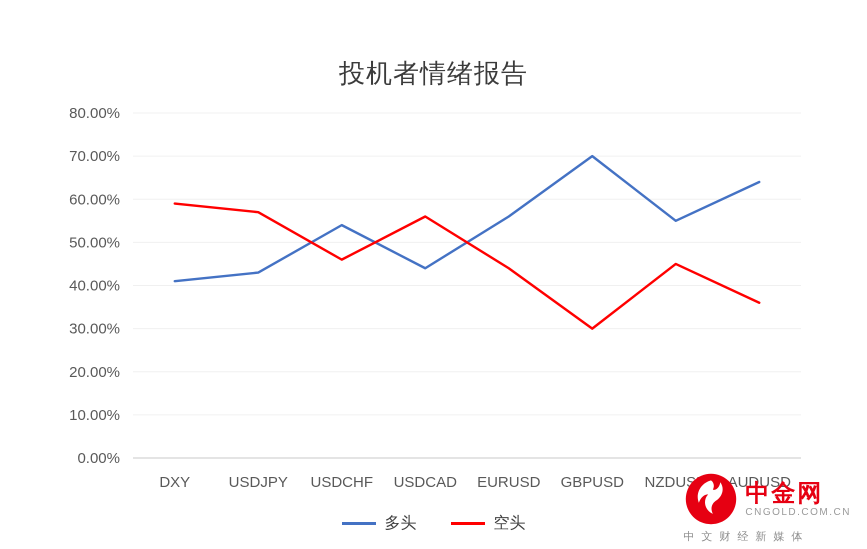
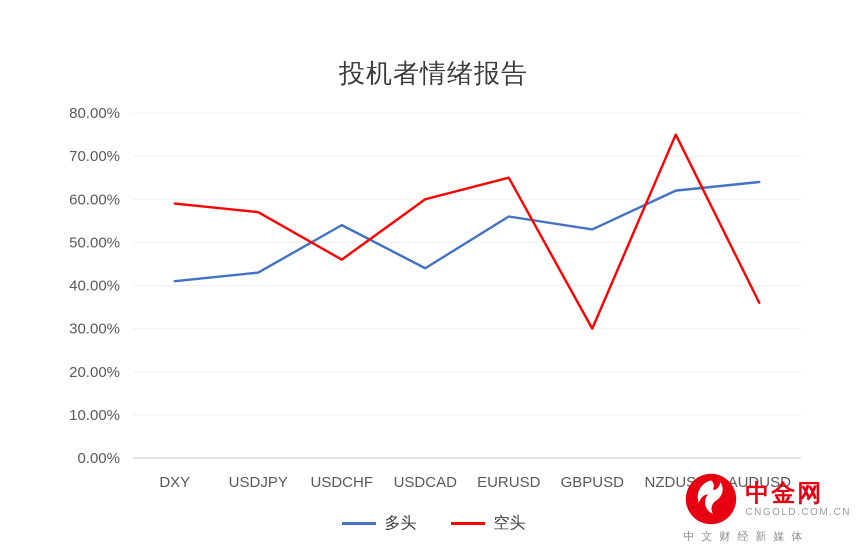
空头/USDCAD: 56% -> 60%
空头/EURUSD: 44% -> 65%
多头/GBPUSD: 70% -> 53%
多头/NZDUSD: 55% -> 62%
空头/NZDUSD: 45% -> 75%
